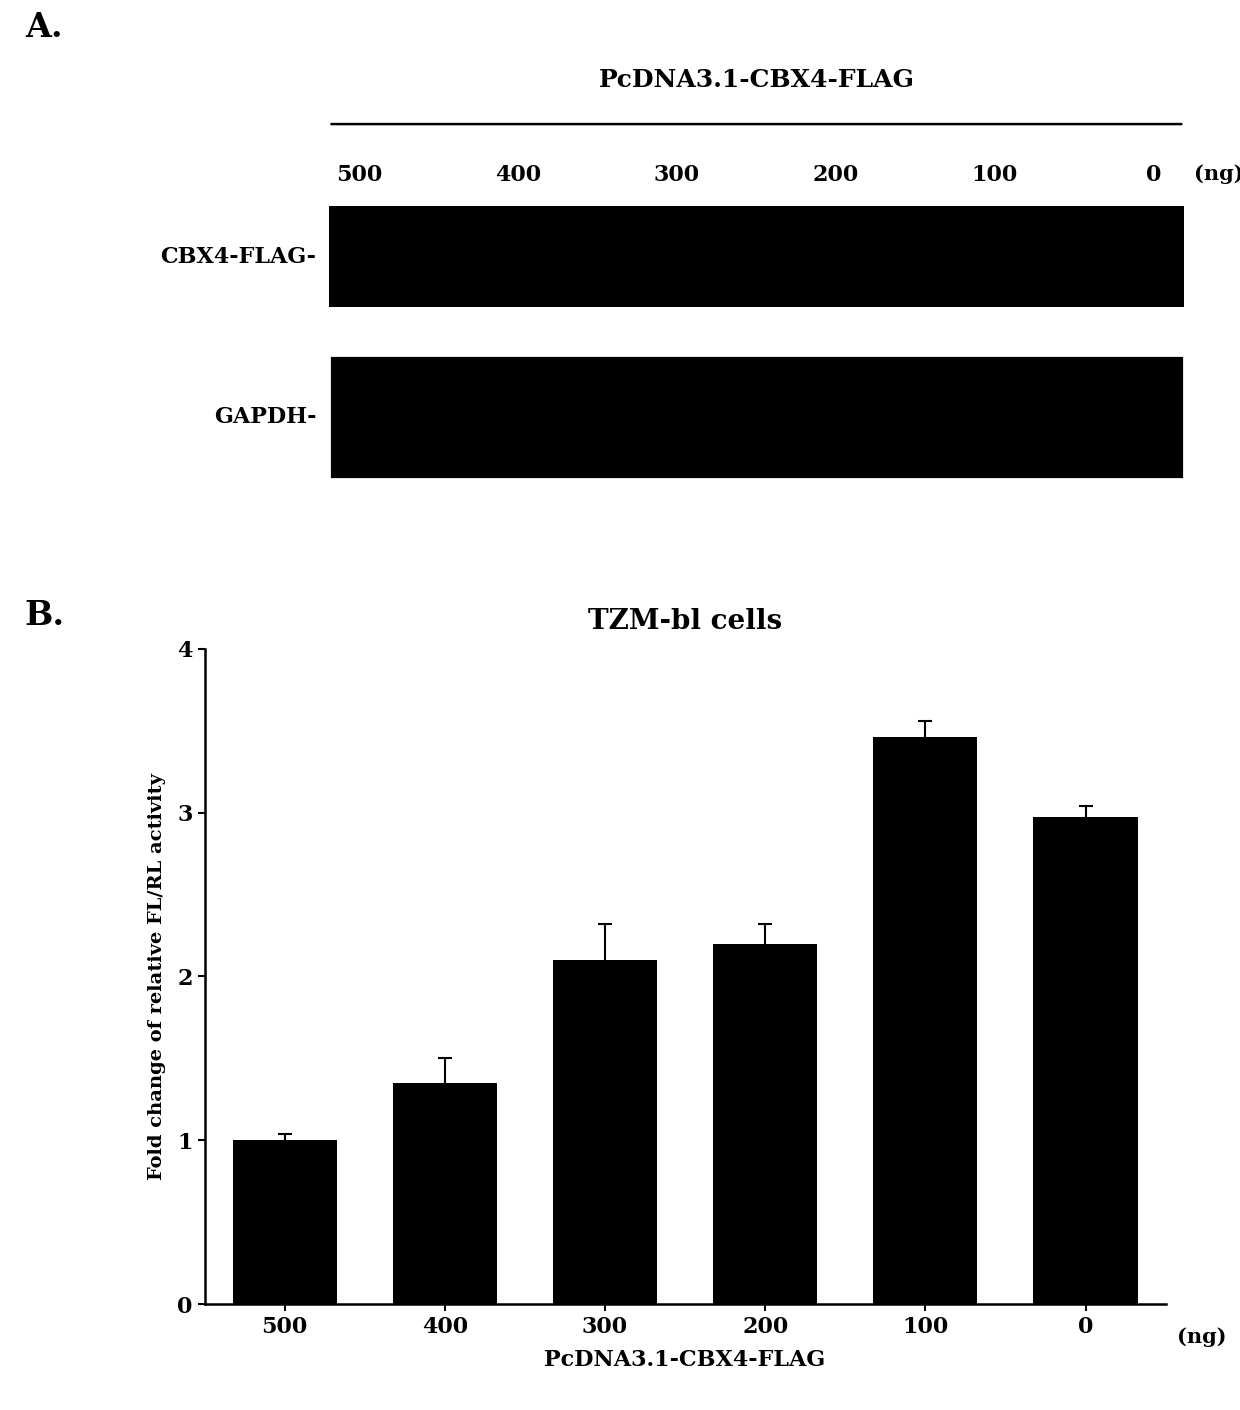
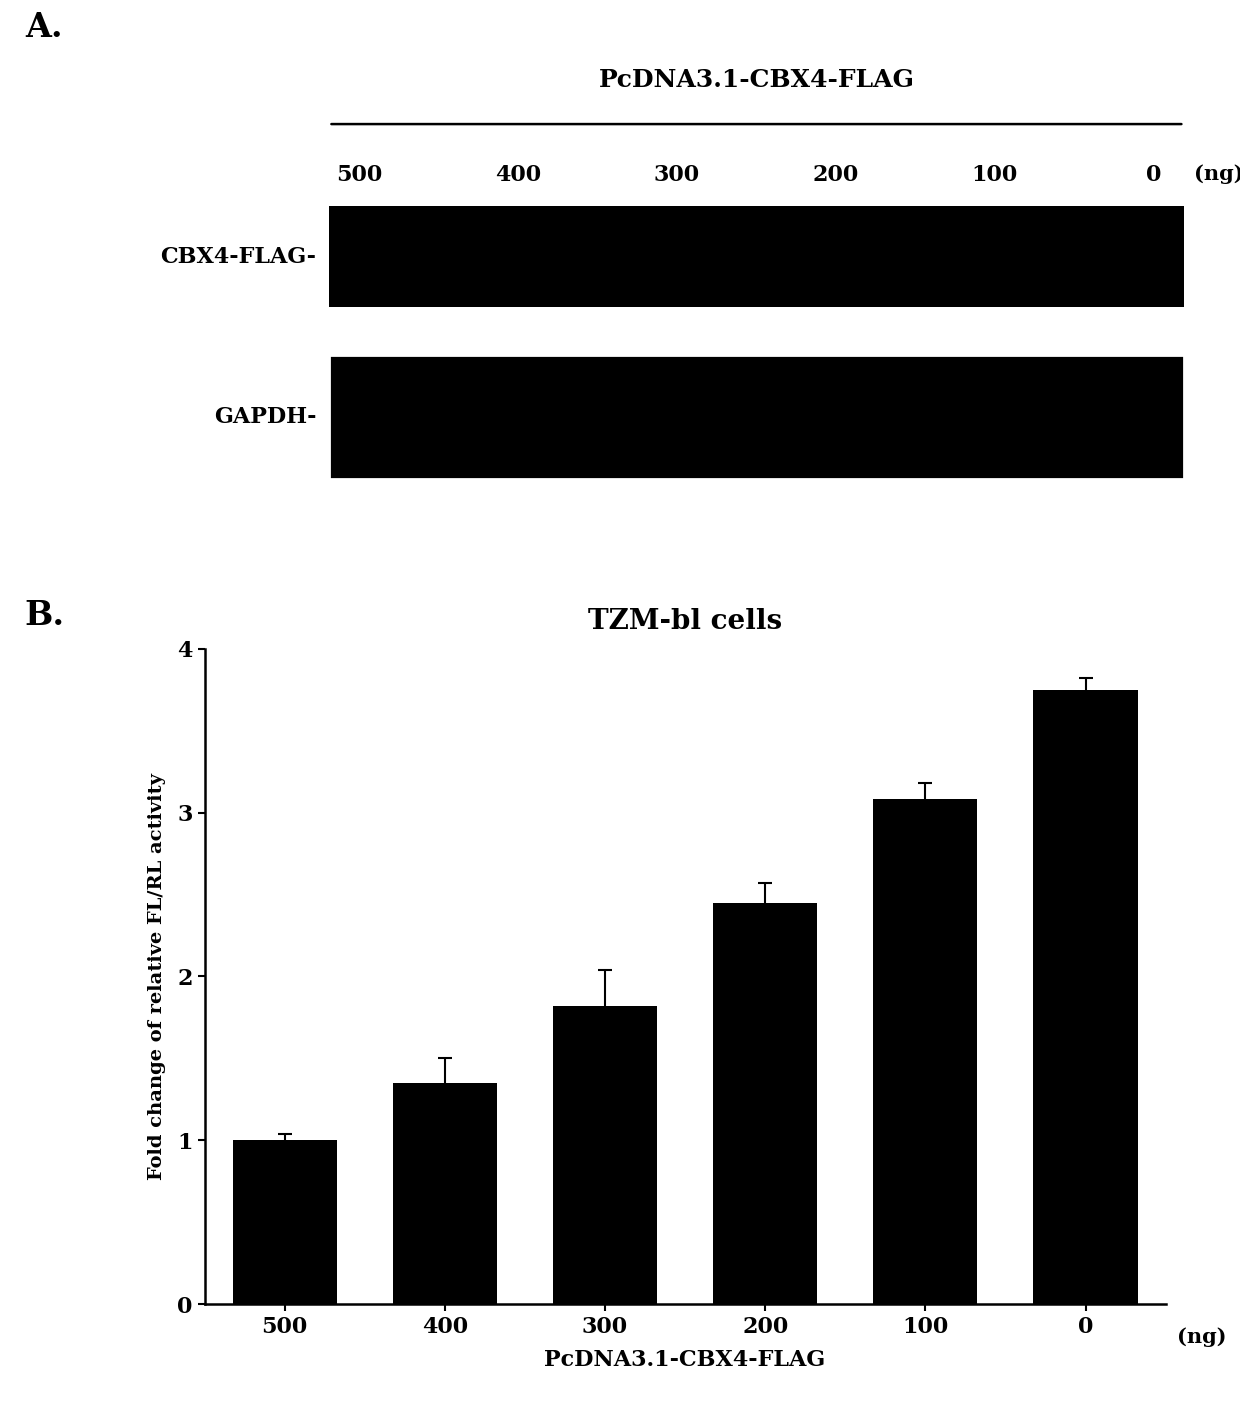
300: 2.10 -> 1.82
200: 2.20 -> 2.45
100: 3.46 -> 3.08
0: 2.97 -> 3.75
